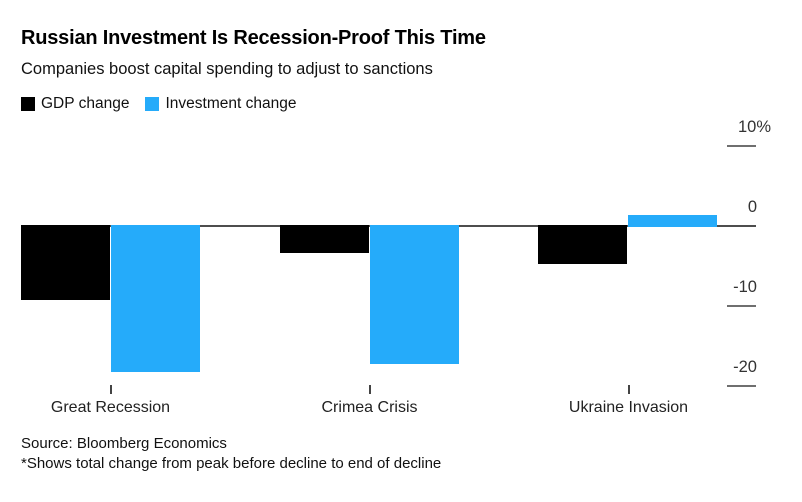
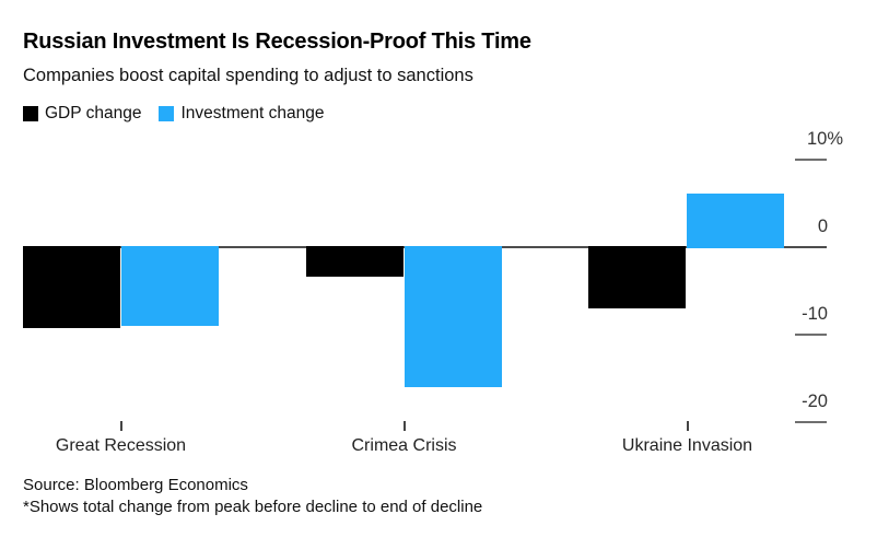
Investment change/Great Recession: -18 -> -9
Investment change/Crimea Crisis: -17 -> -16
GDP change/Ukraine Invasion: -5 -> -7
Investment change/Ukraine Invasion: 1 -> 6
